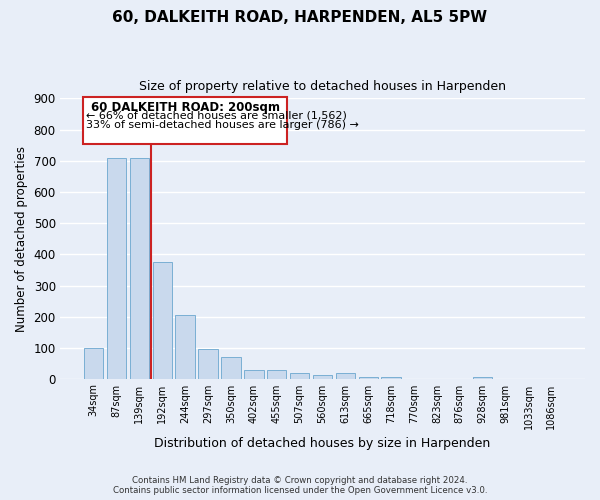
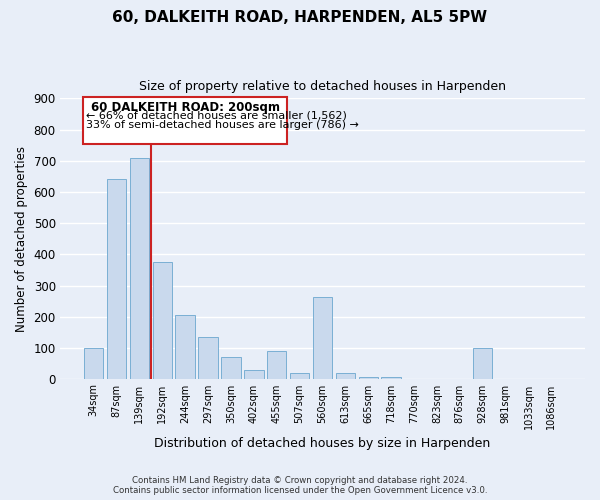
87sqm: 710 -> 640
297sqm: 96 -> 135
455sqm: 30 -> 90
560sqm: 13 -> 265
928sqm: 8 -> 100
